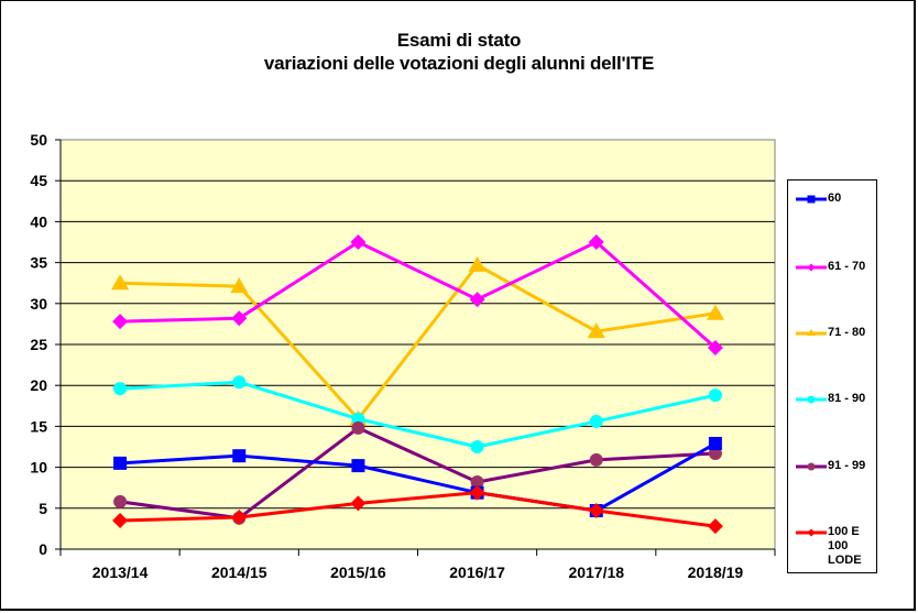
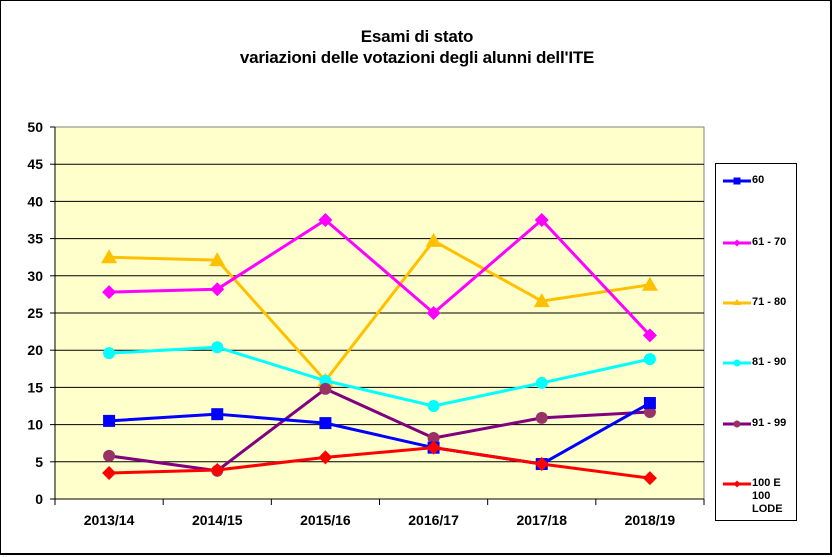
61 - 70/2016/17: 30 -> 25
61 - 70/2018/19: 25 -> 22
